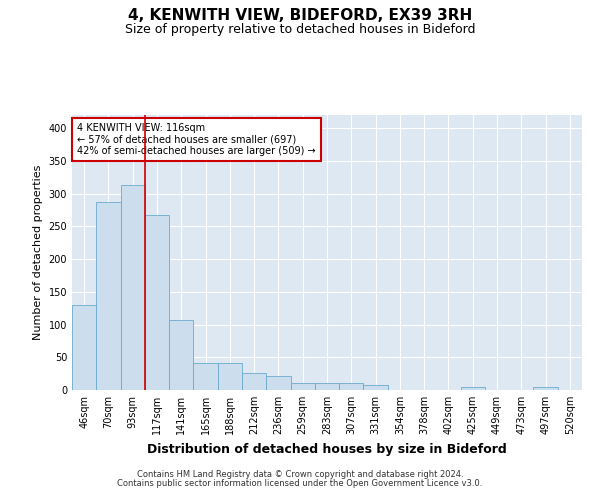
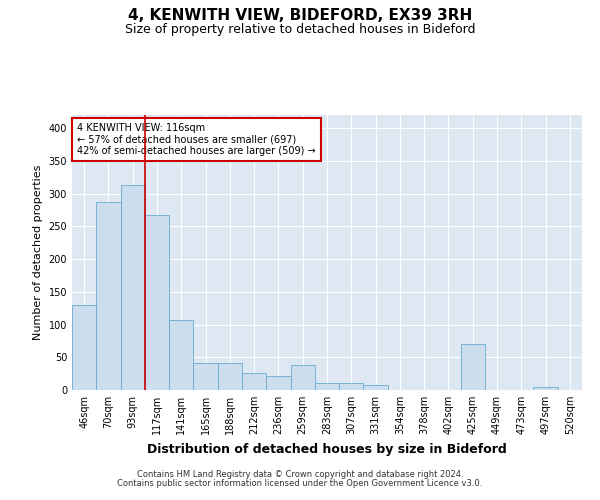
259sqm: 11 -> 38
425sqm: 5 -> 70
